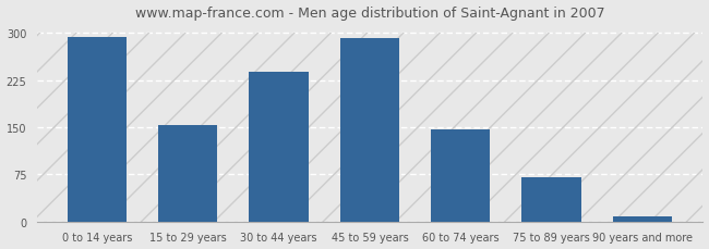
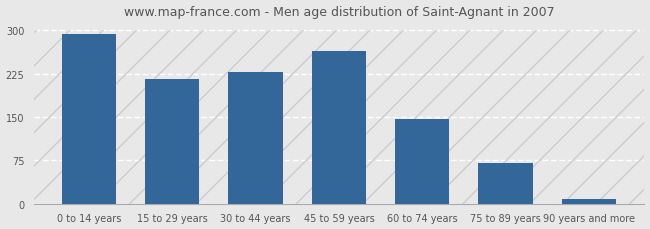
15 to 29 years: 154 -> 216
30 to 44 years: 238 -> 228
45 to 59 years: 291 -> 264
